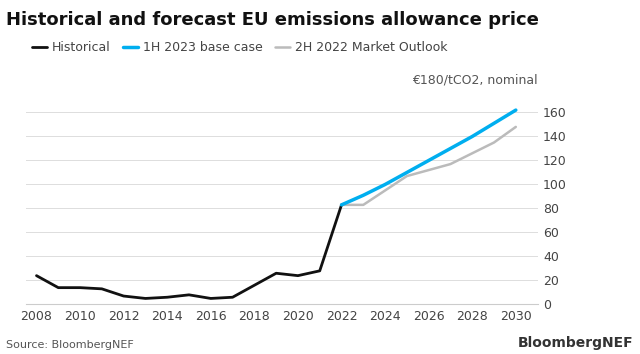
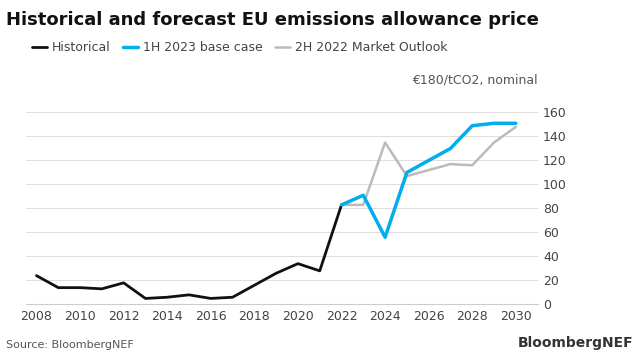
Historical/2012: 7 -> 18
Historical/2020: 24 -> 34
1H 2023 base case/2024: 100 -> 56
2H 2022 Market Outlook/2024: 95 -> 135
1H 2023 base case/2028: 140 -> 149
2H 2022 Market Outlook/2028: 126 -> 116
1H 2023 base case/2030: 162 -> 151
